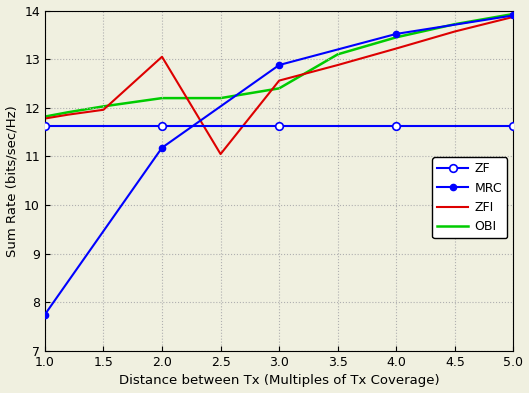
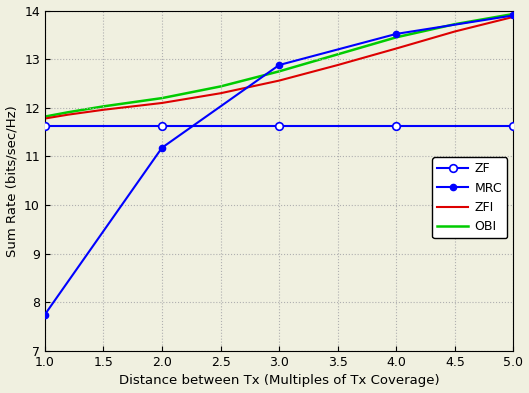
ZFI/2.0: 13.05 -> 12.10
ZFI/2.5: 11.05 -> 12.30
OBI/2.5: 12.20 -> 12.44
OBI/3.0: 12.40 -> 12.75
